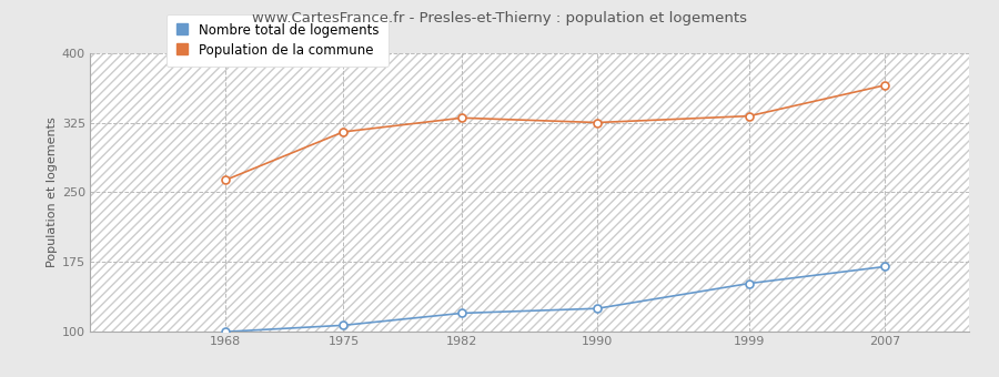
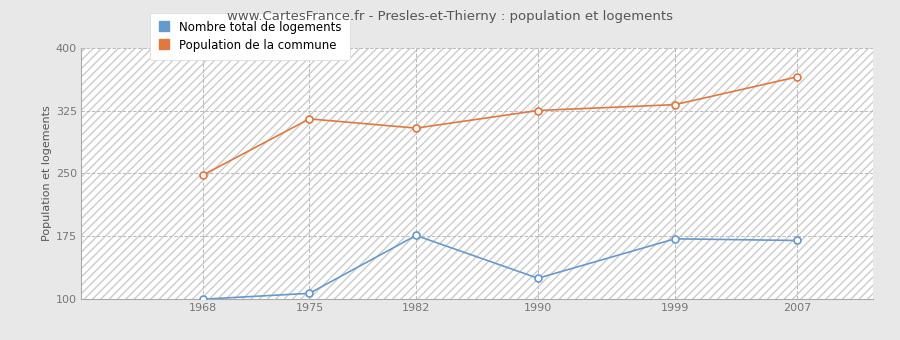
Population de la commune/1968: 263 -> 248
Nombre total de logements/1982: 120 -> 176
Population de la commune/1982: 330 -> 304
Nombre total de logements/1999: 152 -> 172
